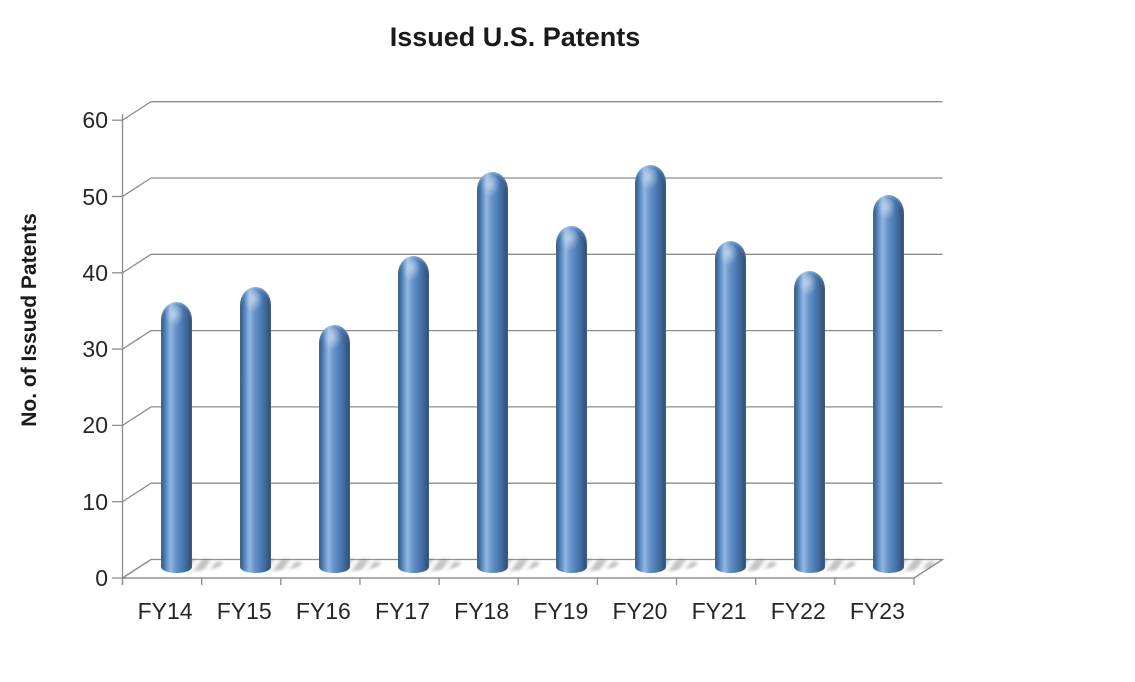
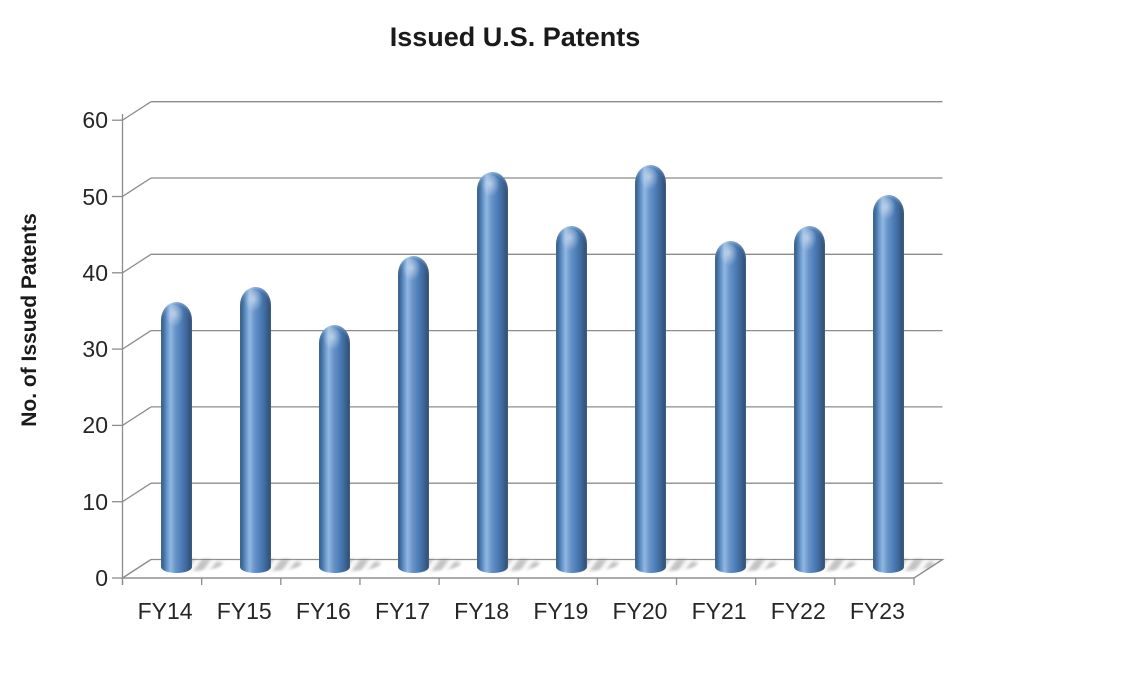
FY22: 39 -> 45
